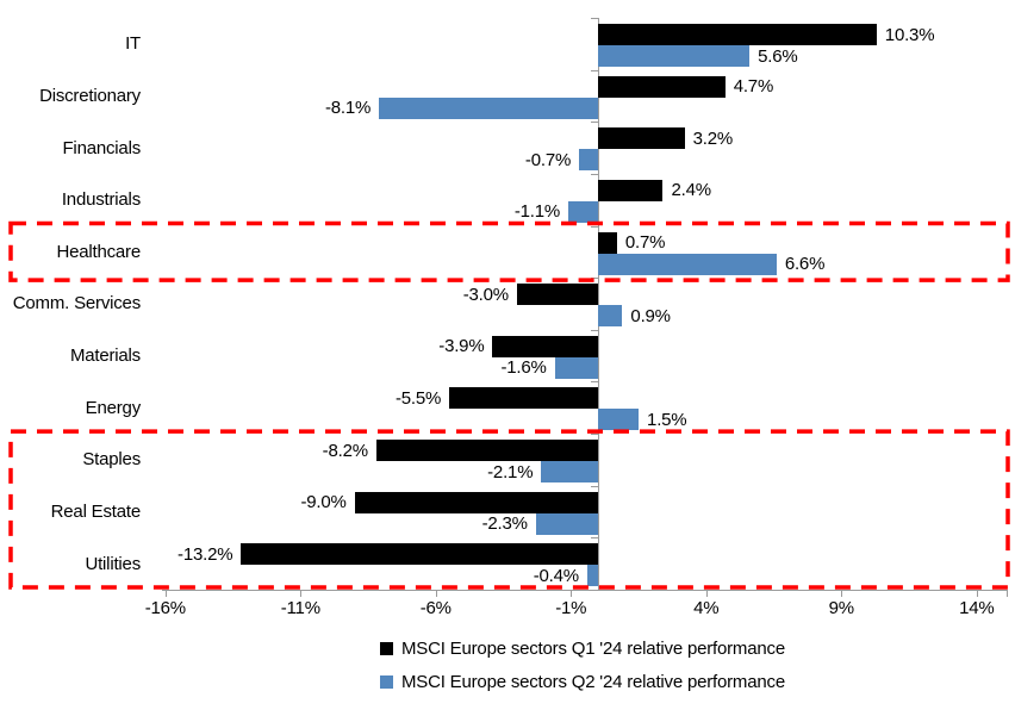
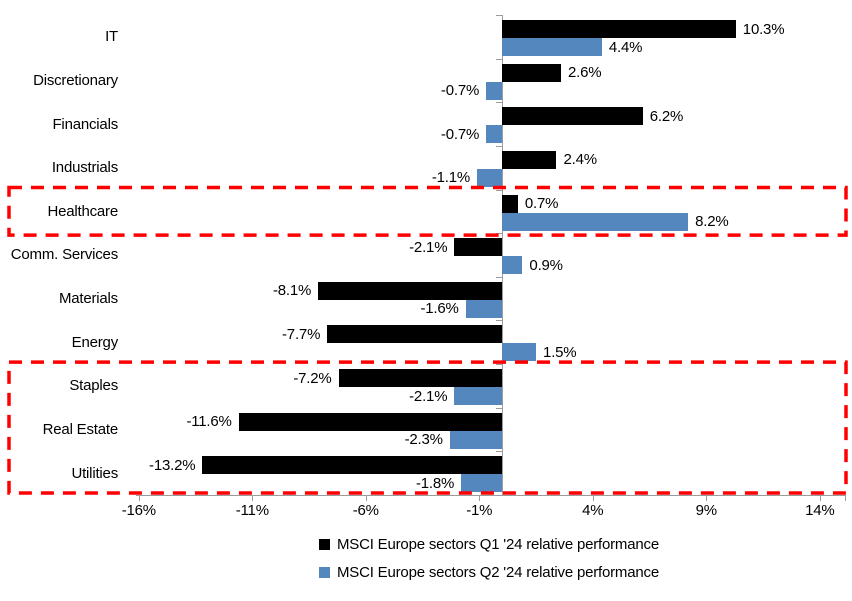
MSCI Europe sectors Q2 '24 relative performance/IT: 5.6% -> 4.4%
MSCI Europe sectors Q1 '24 relative performance/Discretionary: 4.7% -> 2.6%
MSCI Europe sectors Q2 '24 relative performance/Discretionary: -8.1% -> -0.7%
MSCI Europe sectors Q1 '24 relative performance/Financials: 3.2% -> 6.2%
MSCI Europe sectors Q2 '24 relative performance/Healthcare: 6.6% -> 8.2%
MSCI Europe sectors Q1 '24 relative performance/Comm. Services: -3.0% -> -2.1%
MSCI Europe sectors Q1 '24 relative performance/Materials: -3.9% -> -8.1%
MSCI Europe sectors Q1 '24 relative performance/Energy: -5.5% -> -7.7%
MSCI Europe sectors Q1 '24 relative performance/Staples: -8.2% -> -7.2%
MSCI Europe sectors Q1 '24 relative performance/Real Estate: -9.0% -> -11.6%
MSCI Europe sectors Q2 '24 relative performance/Utilities: -0.4% -> -1.8%
